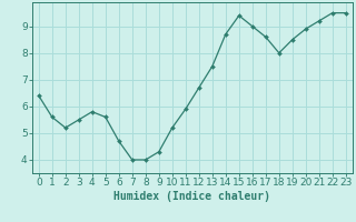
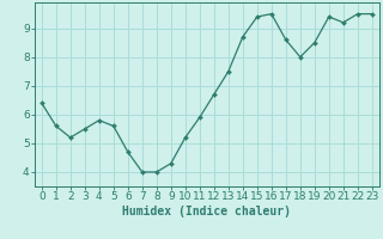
16: 9.0 -> 9.5
20: 8.9 -> 9.4
